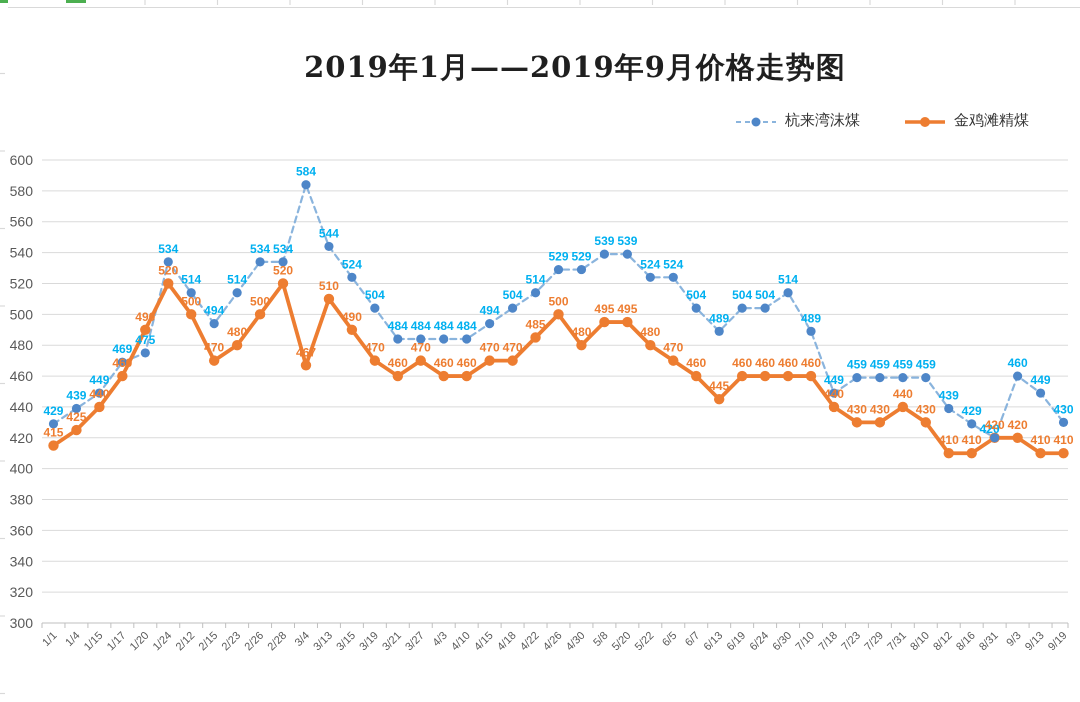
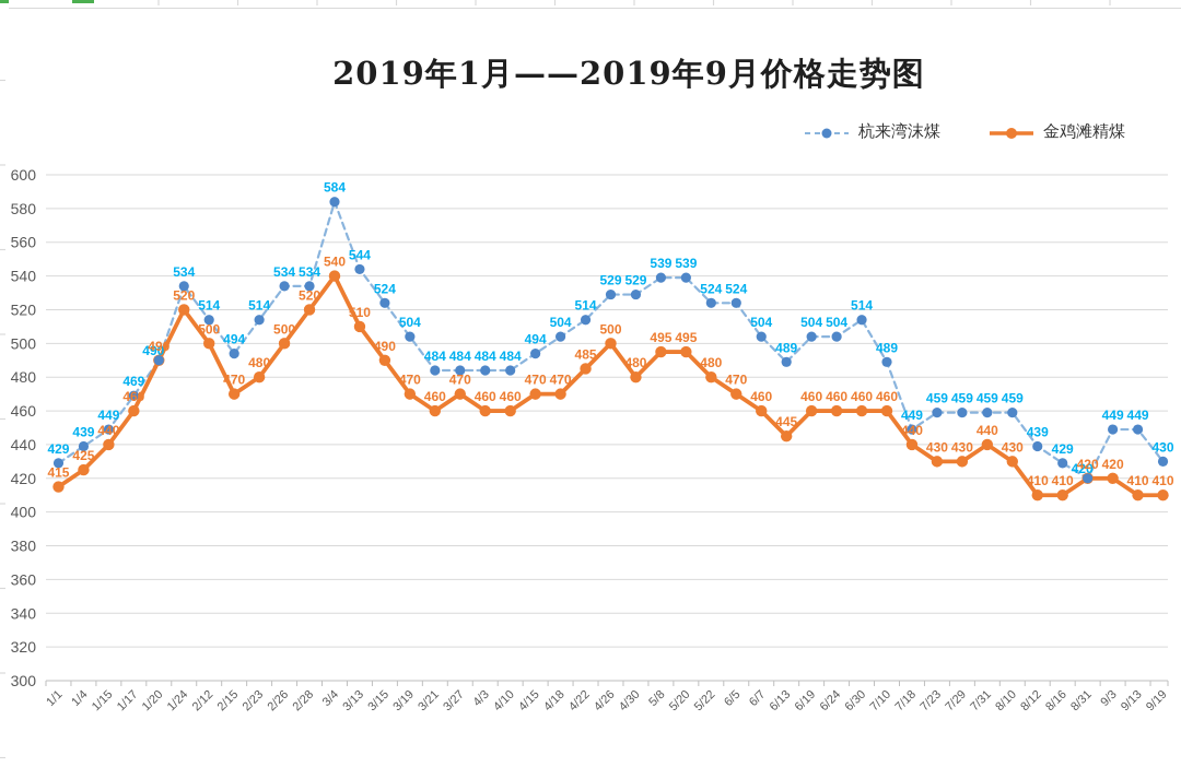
杭来湾沫煤/1/20: 475 -> 490
金鸡滩精煤/3/4: 467 -> 540
杭来湾沫煤/9/3: 460 -> 449
